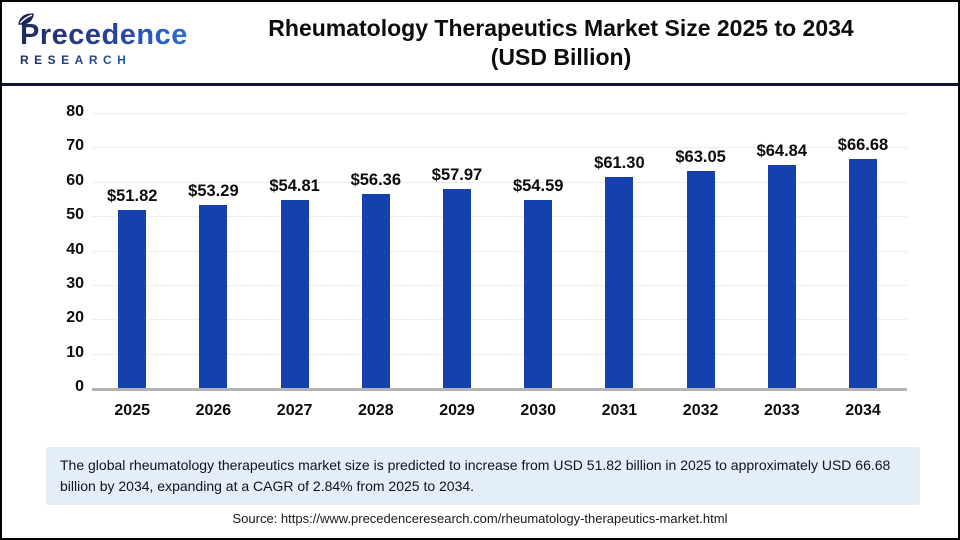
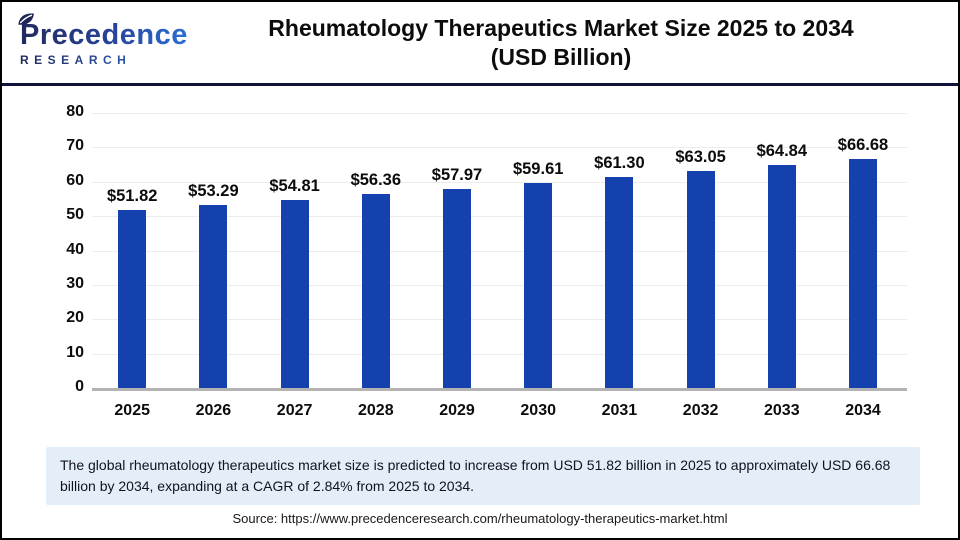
2030: $54.59 -> $59.61
